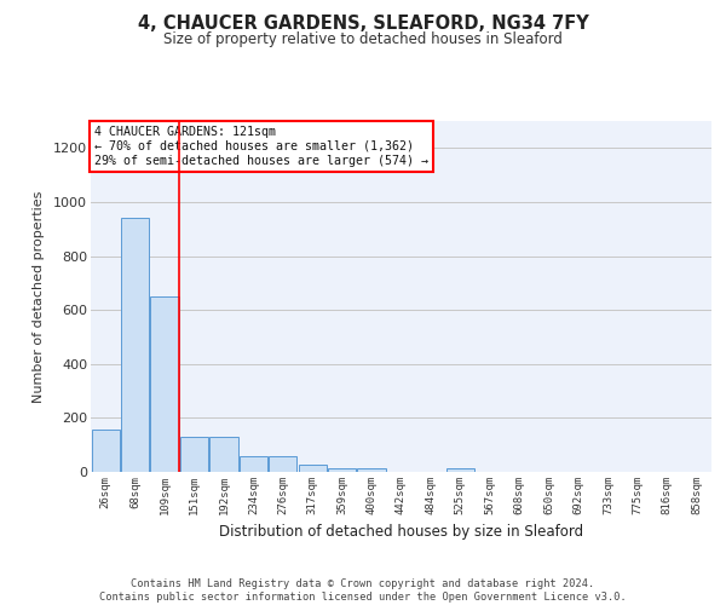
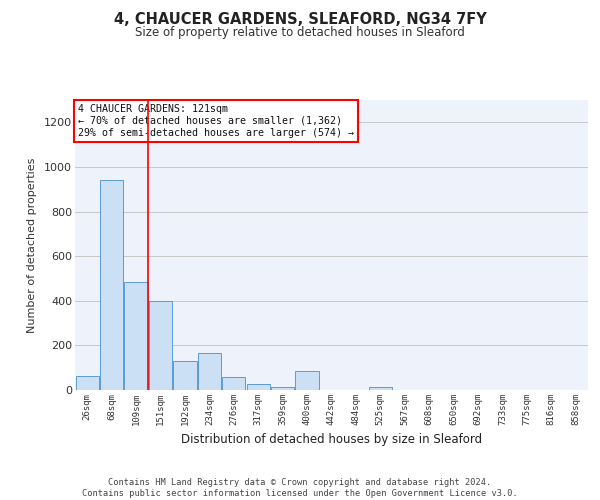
26sqm: 155 -> 65
109sqm: 650 -> 485
151sqm: 130 -> 400
234sqm: 60 -> 165
400sqm: 13 -> 85
